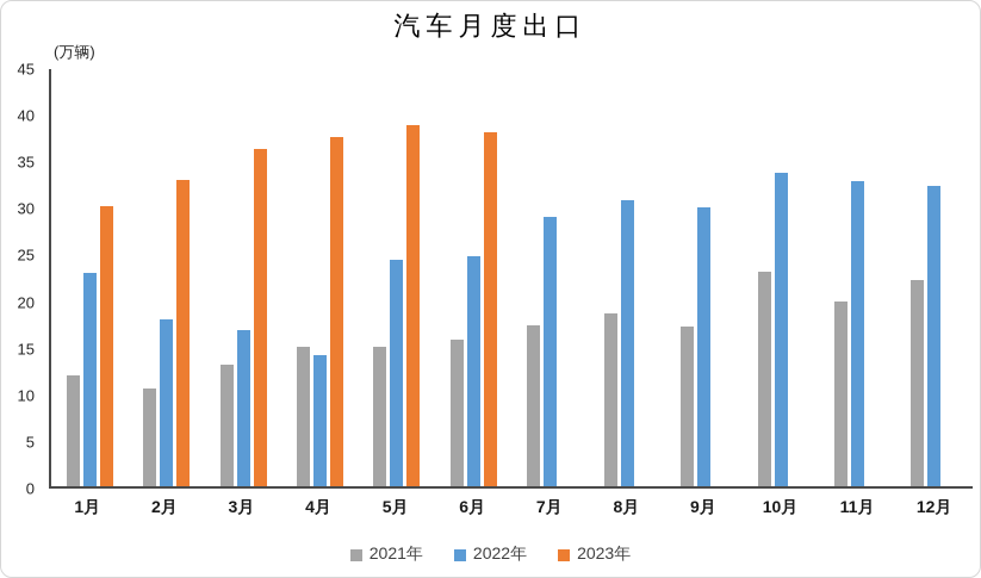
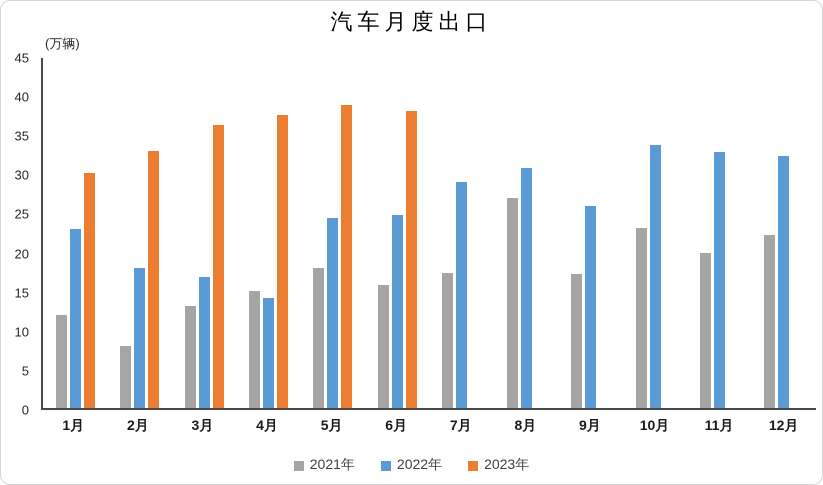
2021年/2月: 10 -> 8
2021年/5月: 15 -> 18
2021年/8月: 19 -> 27
2022年/9月: 30 -> 26
